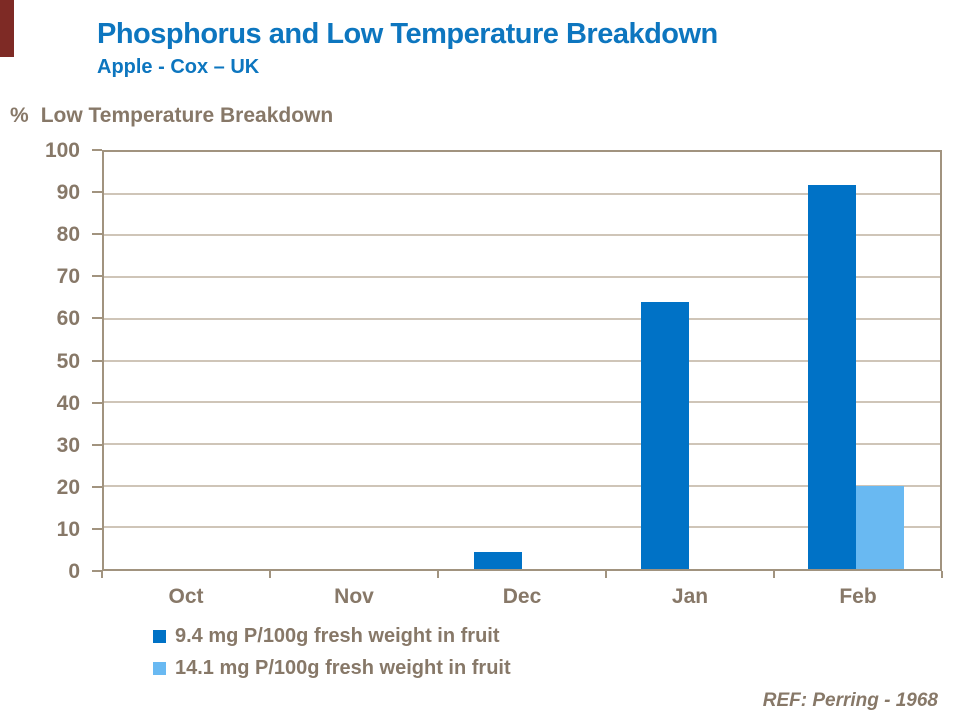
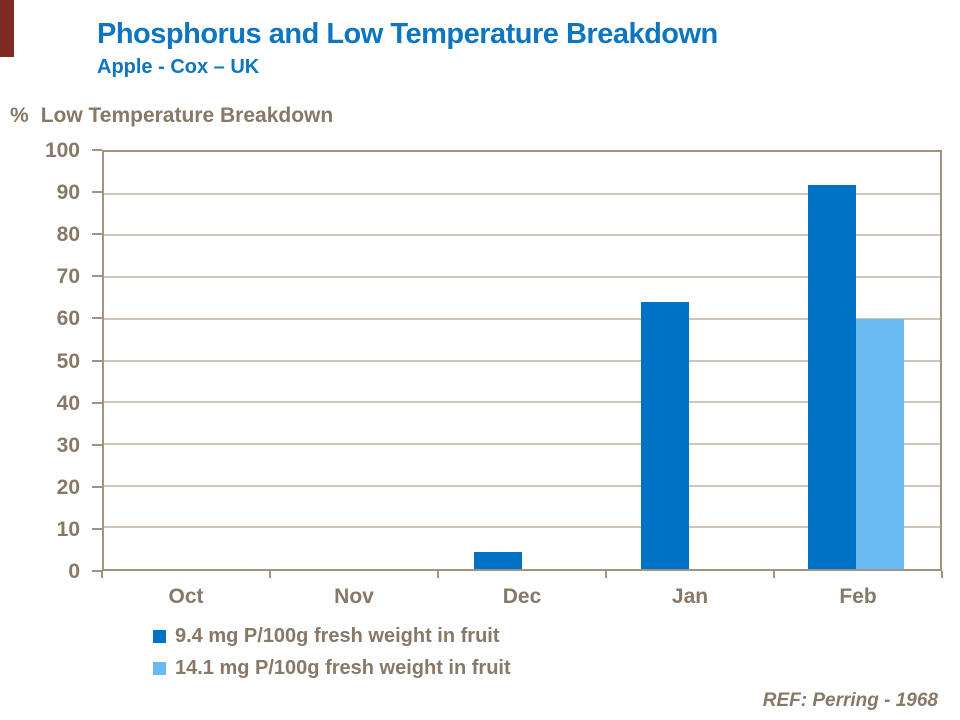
14.1 mg P/100g fresh weight in fruit/Feb: 20 -> 60
